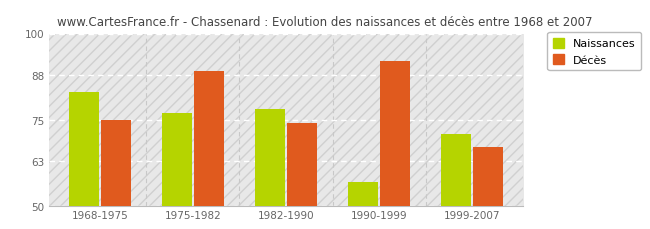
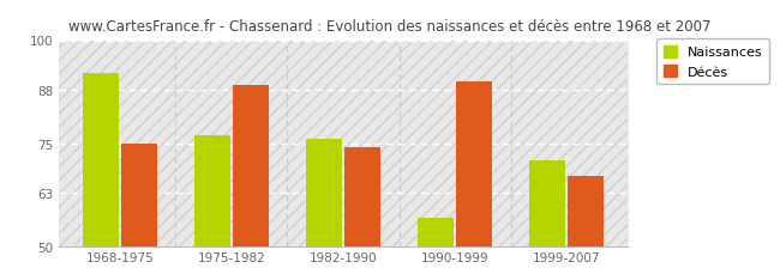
Naissances/1968-1975: 83 -> 92
Naissances/1982-1990: 78 -> 76
Décès/1990-1999: 92 -> 90
